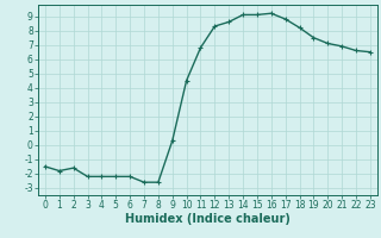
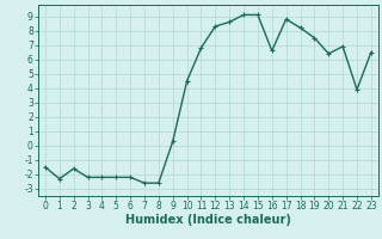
1: -1.8 -> -2.3
16: 9.2 -> 6.6
20: 7.1 -> 6.4
22: 6.6 -> 3.9
